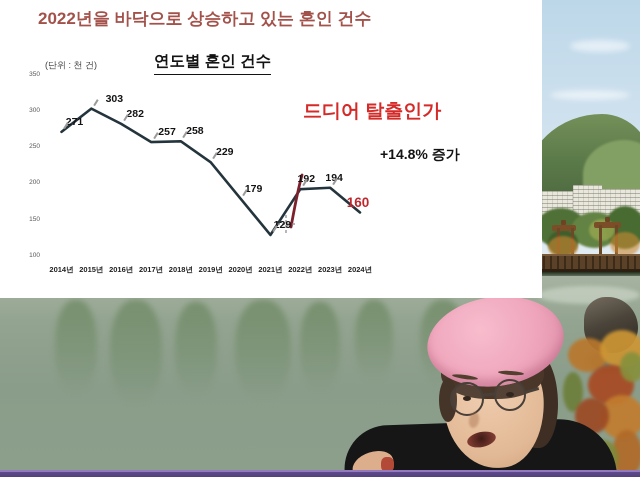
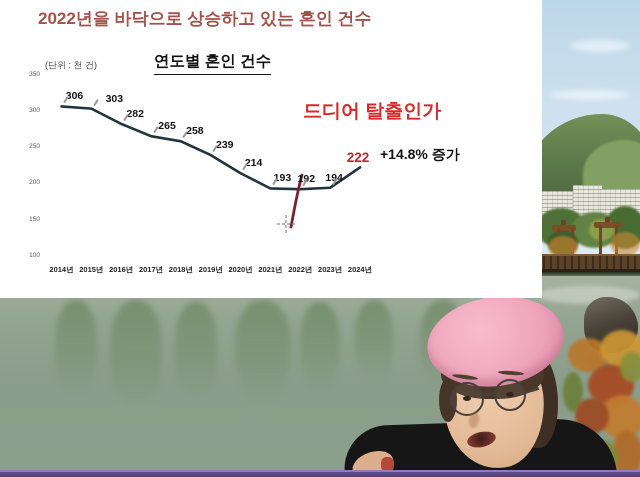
2014년: 271 -> 306
2017년: 257 -> 265
2019년: 229 -> 239
2020년: 179 -> 214
2021년: 129 -> 193
2024년: 160 -> 222
